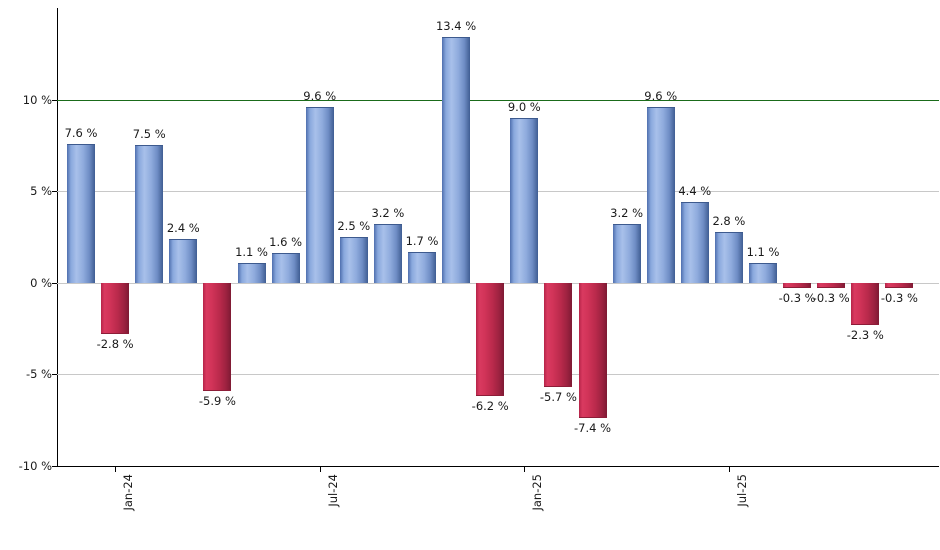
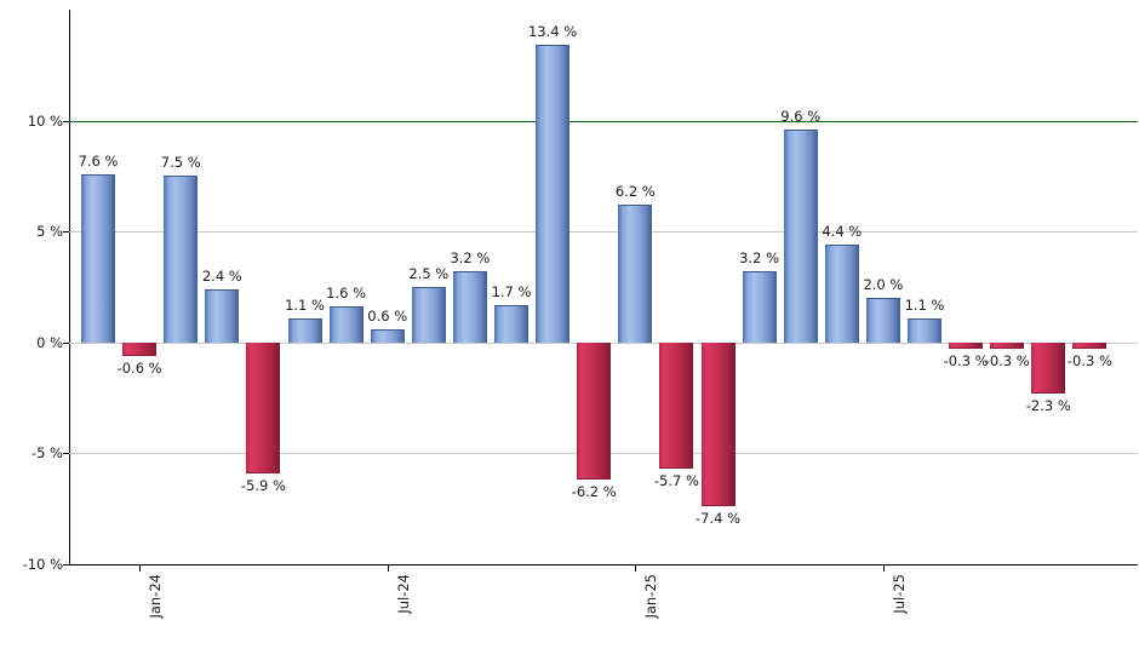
Jan-24: -2.8 -> -0.6
Jul-24: 9.6 -> 0.6
Jan-25: 9.0 -> 6.2
Jul-25: 2.8 -> 2.0
